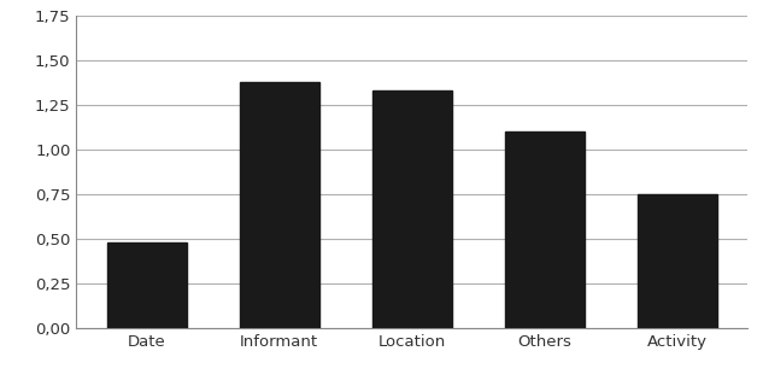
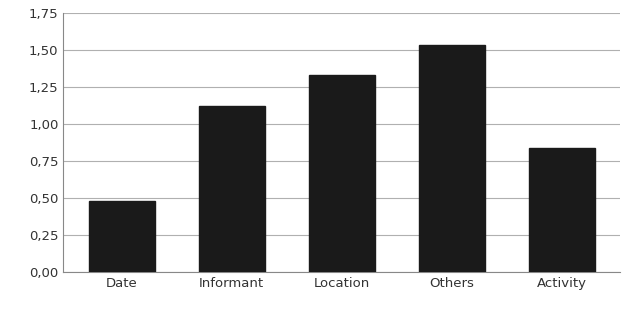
Informant: 1,38 -> 1,12
Others: 1,10 -> 1,53
Activity: 0,75 -> 0,84
